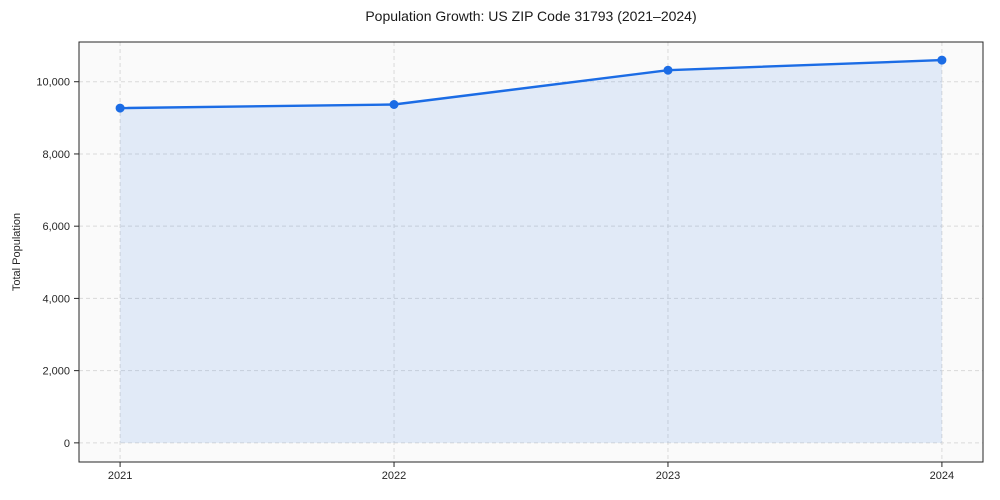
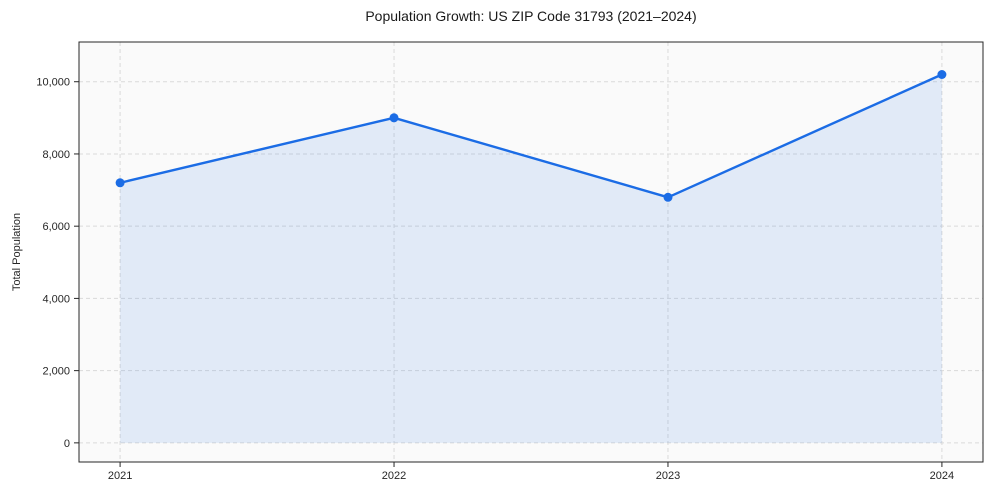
2021: 9300 -> 7200
2022: 9400 -> 9000
2023: 10300 -> 6800
2024: 10600 -> 10200
